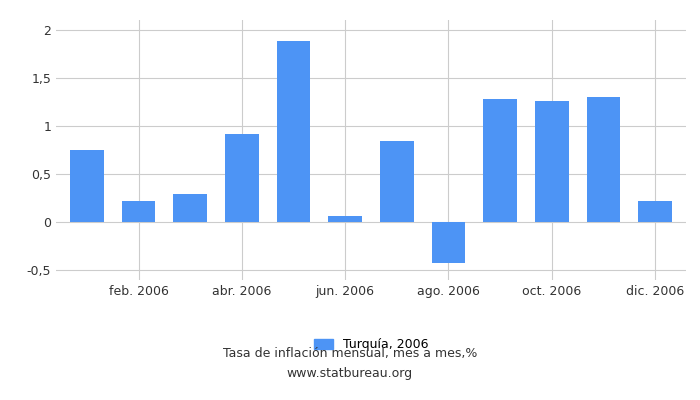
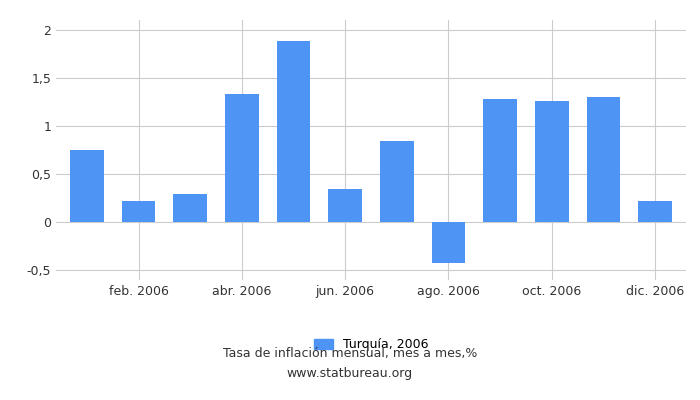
abr. 2006: 0,92 -> 1,33
jun. 2006: 0,06 -> 0,34
